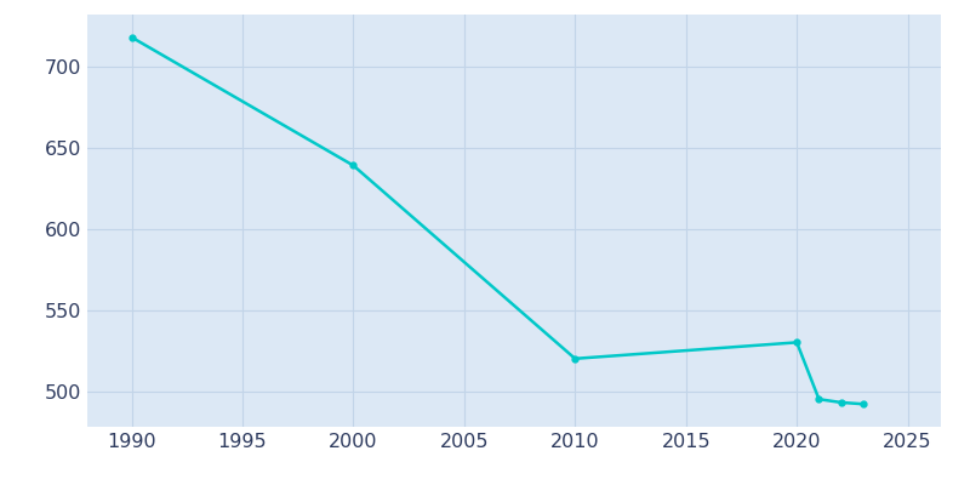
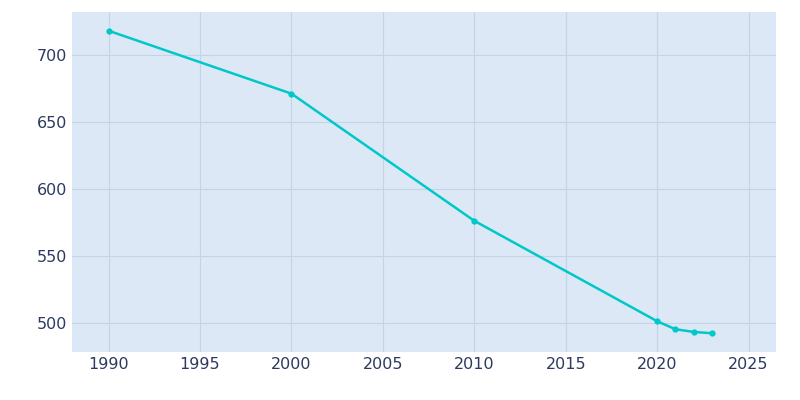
2000: 639 -> 671
2010: 520 -> 576
2020: 530 -> 501
